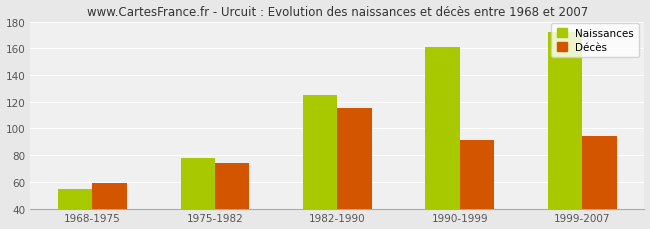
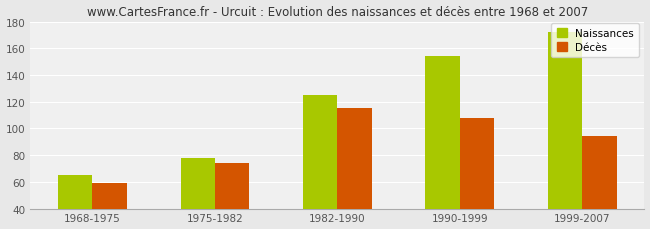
Naissances/1968-1975: 55 -> 65
Naissances/1990-1999: 161 -> 154
Décès/1990-1999: 91 -> 108
